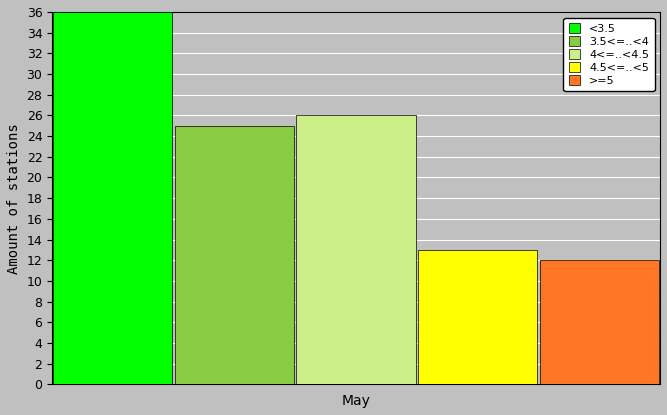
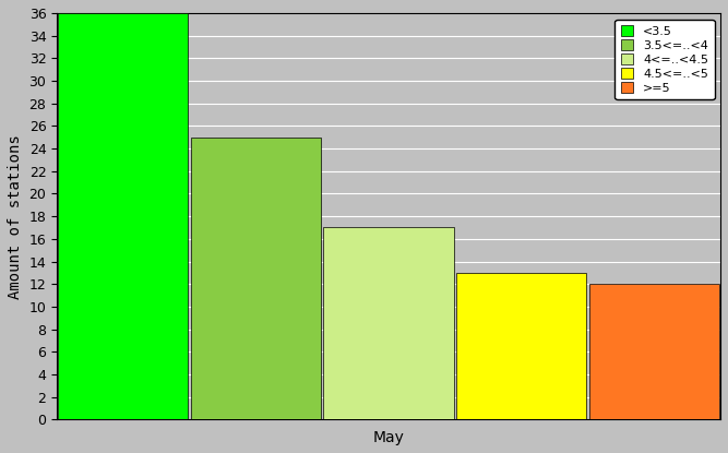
May: 26 -> 17
